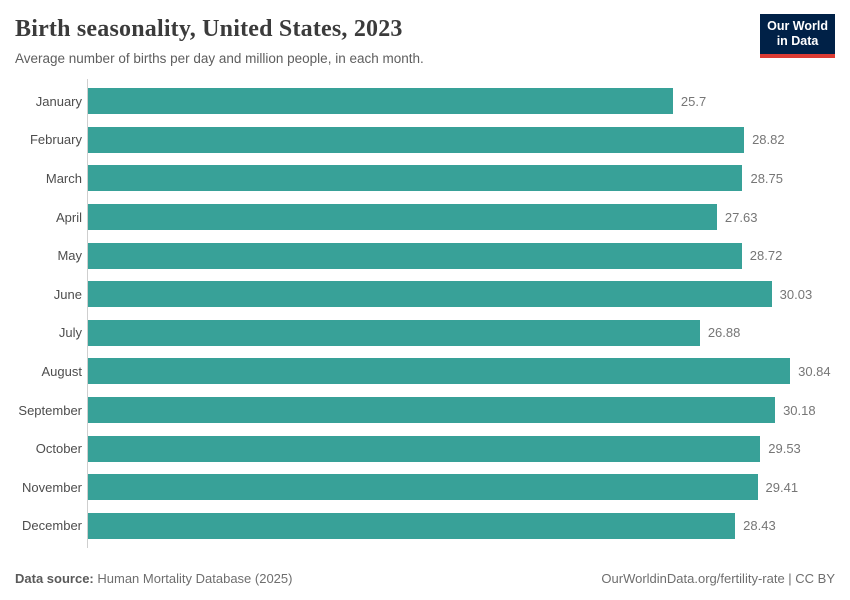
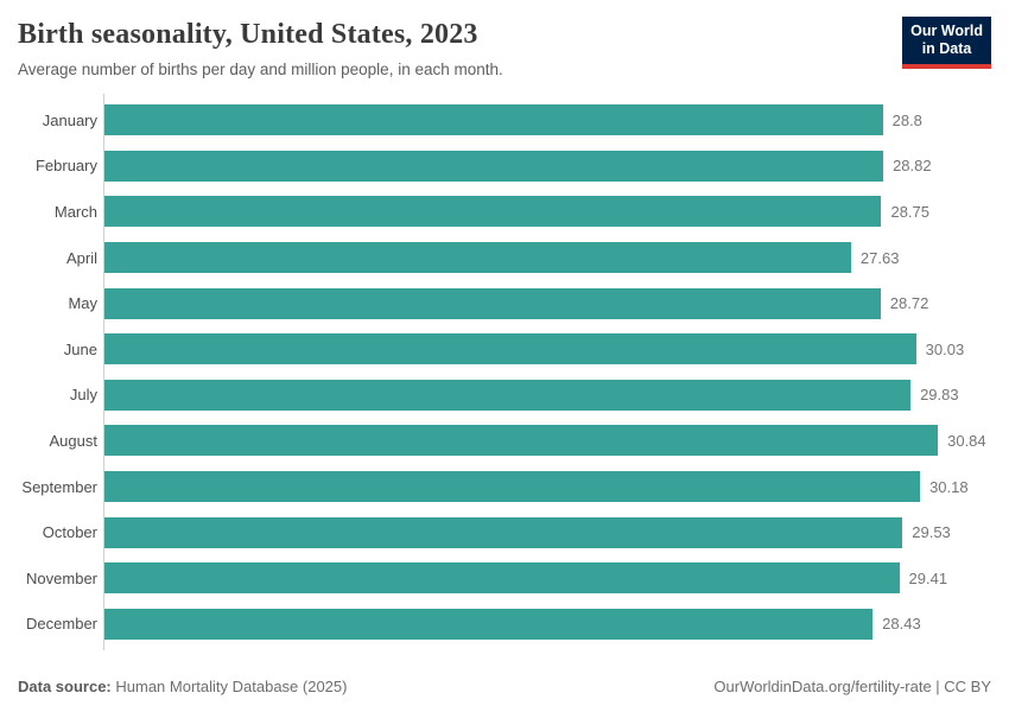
January: 25.7 -> 28.8
July: 26.88 -> 29.83
